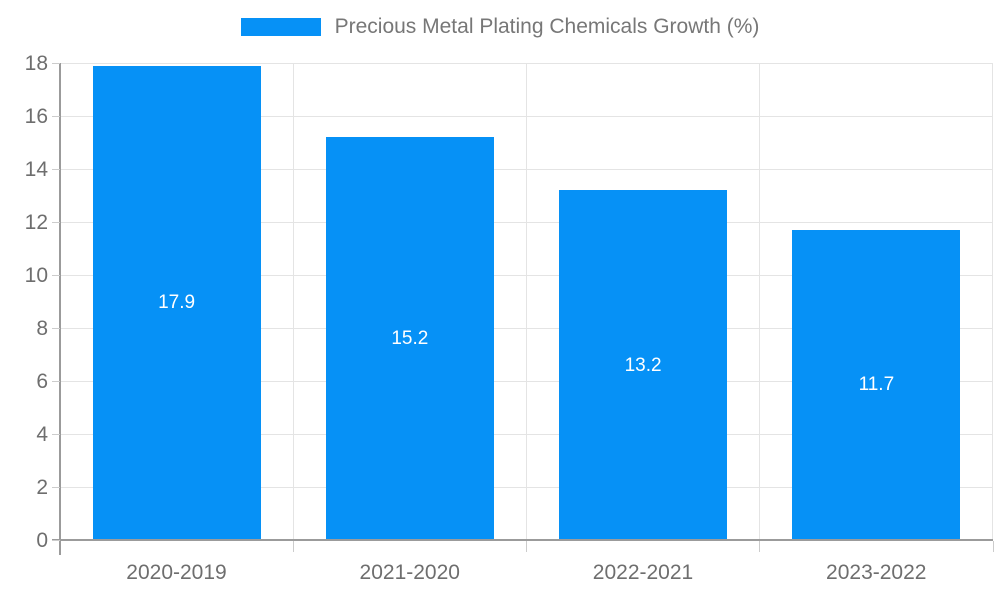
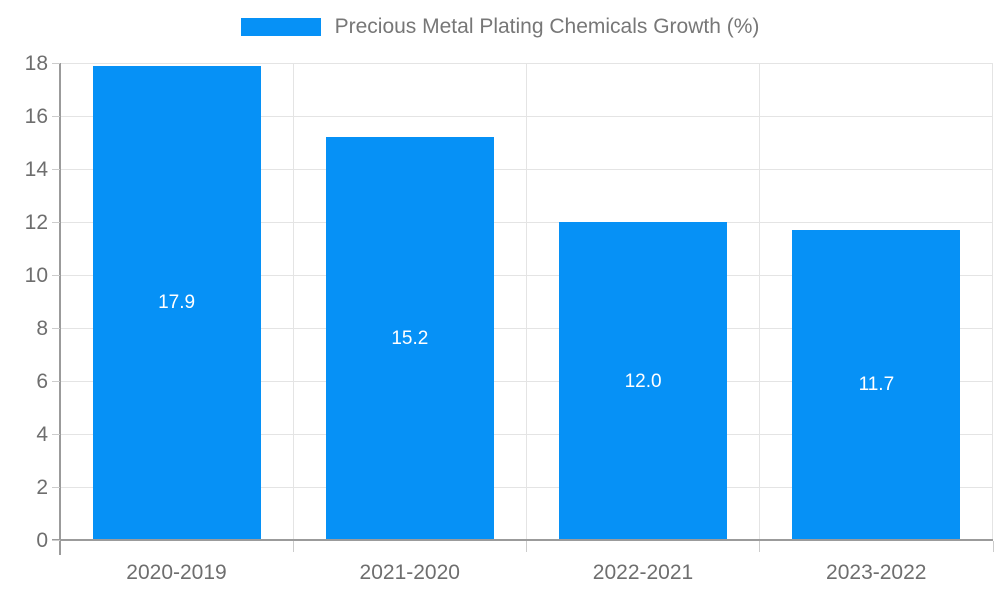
2022-2021: 13.2 -> 12.0
